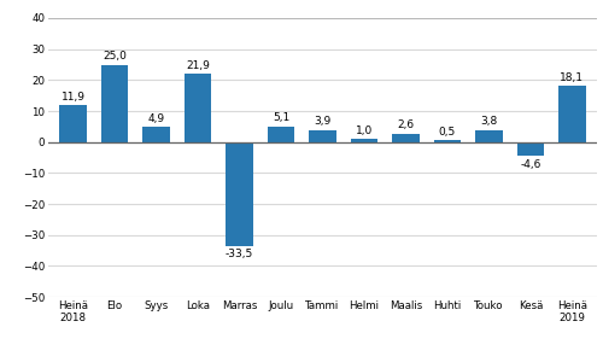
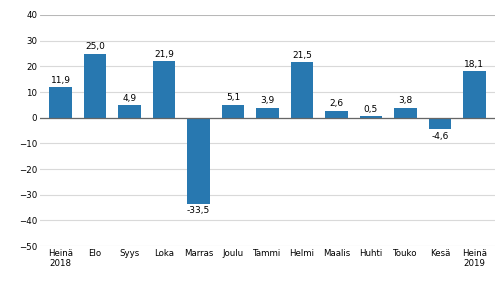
Helmi: 1,0 -> 21,5
